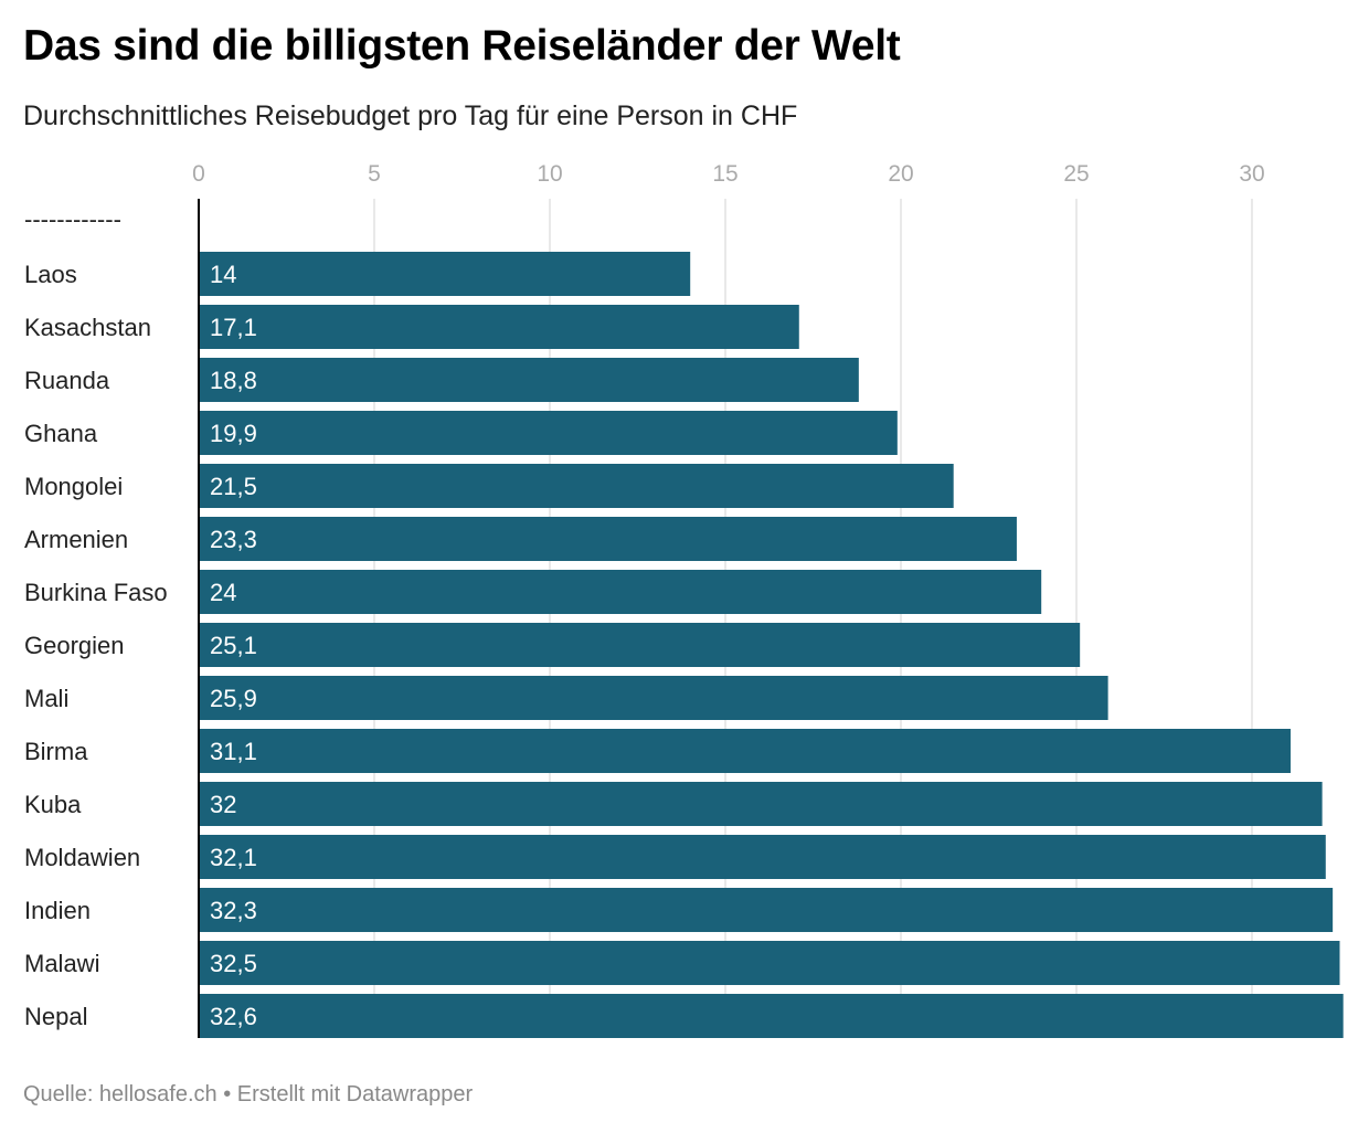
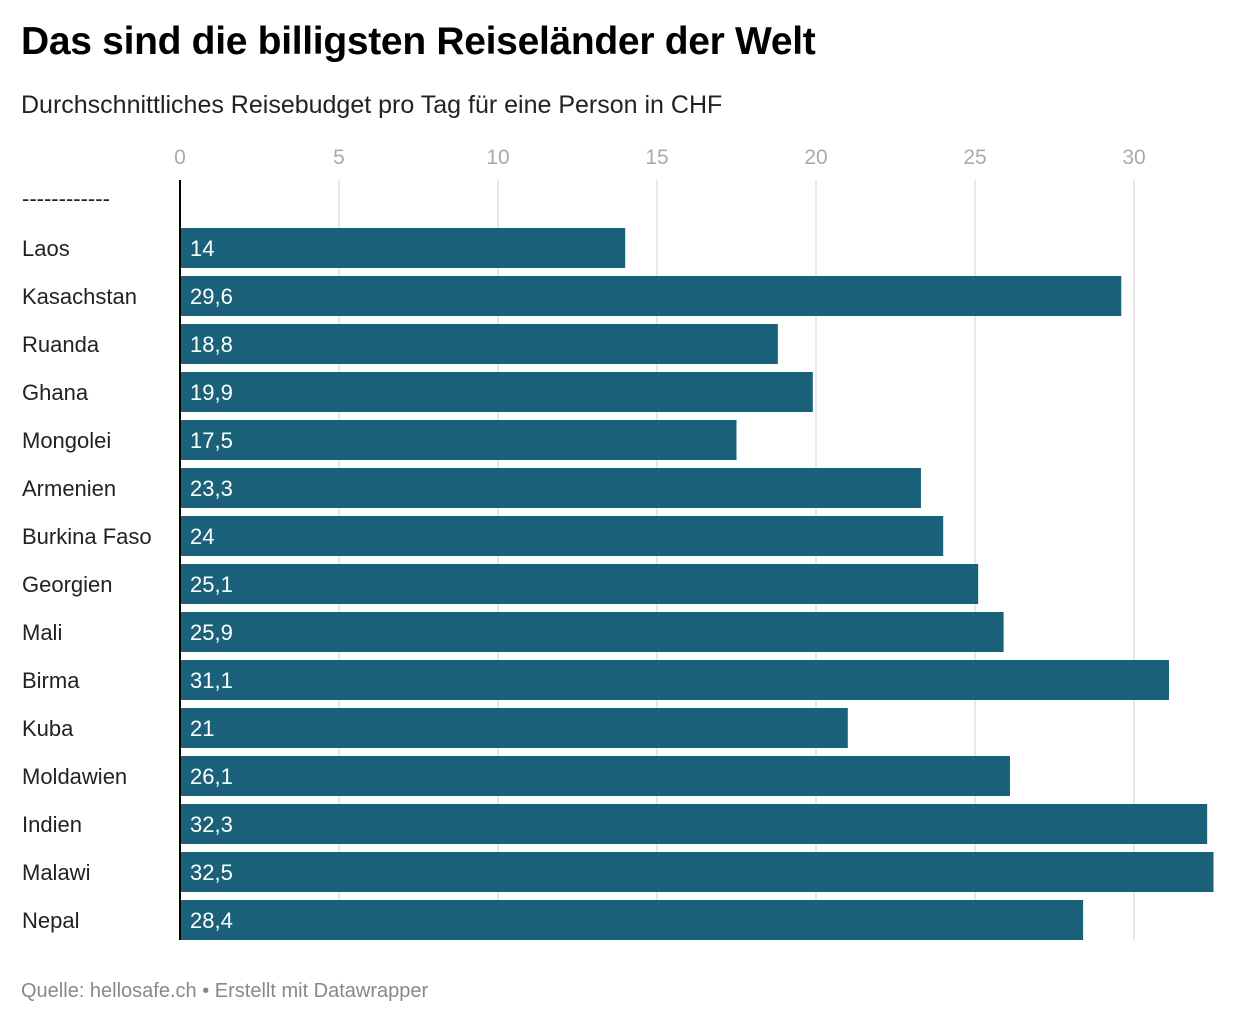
Kasachstan: 17,1 -> 29,6
Mongolei: 21,5 -> 17,5
Kuba: 32 -> 21
Moldawien: 32,1 -> 26,1
Nepal: 32,6 -> 28,4
